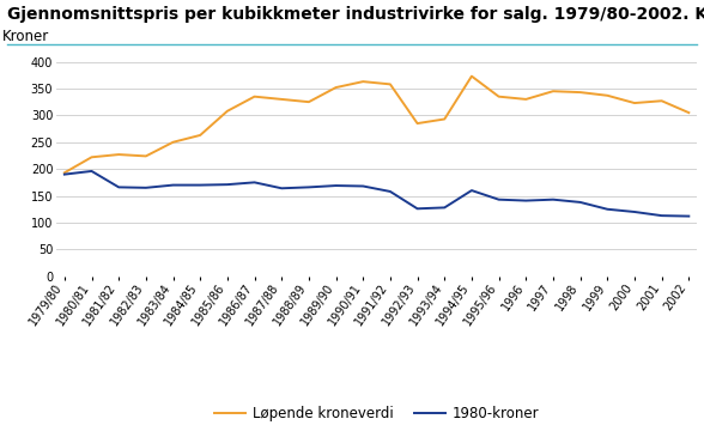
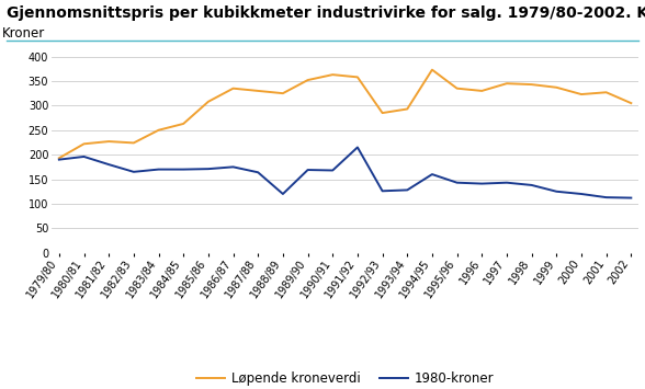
1980-kroner/1981/82: 166 -> 180
1980-kroner/1988/89: 166 -> 120
1980-kroner/1991/92: 158 -> 215
